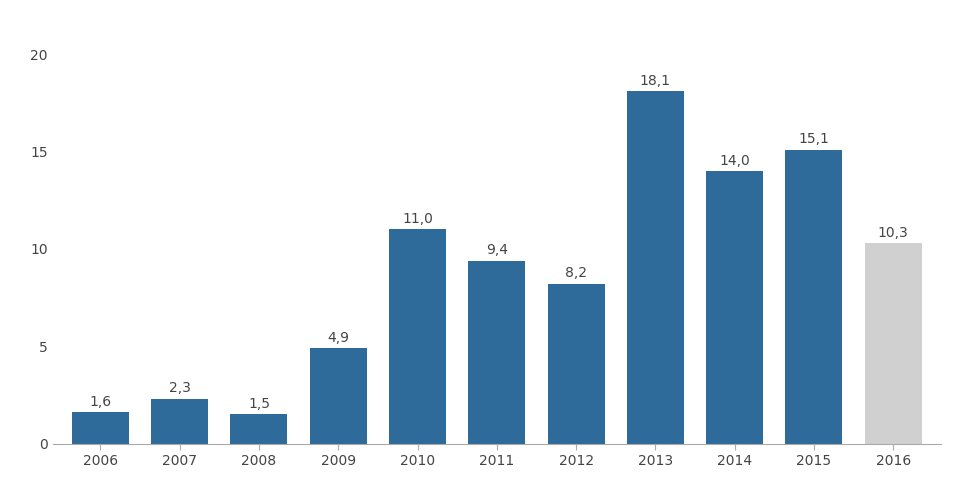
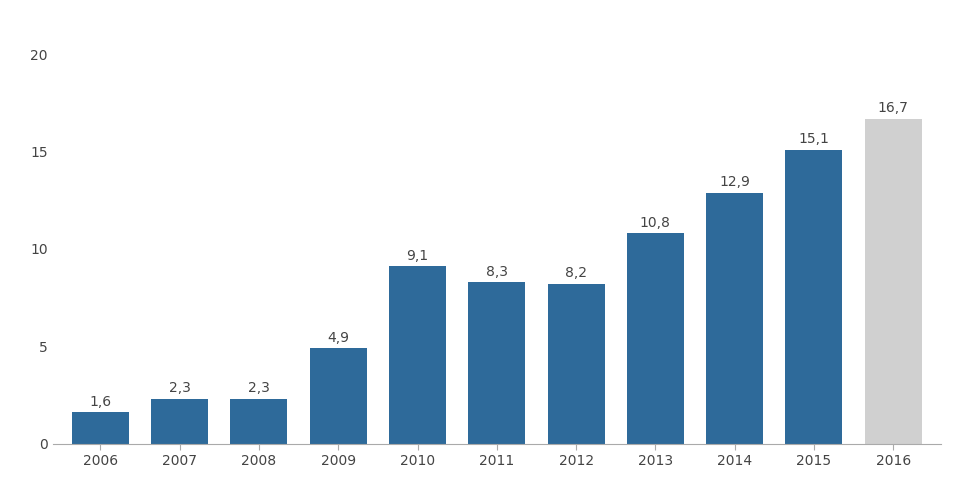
2008: 1,5 -> 2,3
2010: 11,0 -> 9,1
2011: 9,4 -> 8,3
2013: 18,1 -> 10,8
2014: 14,0 -> 12,9
2016: 10,3 -> 16,7
